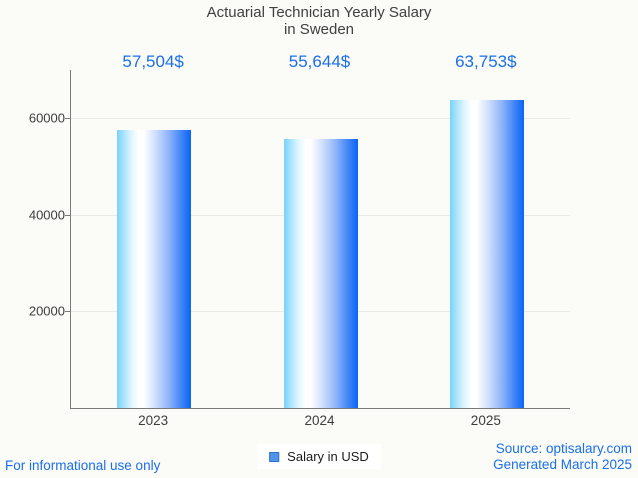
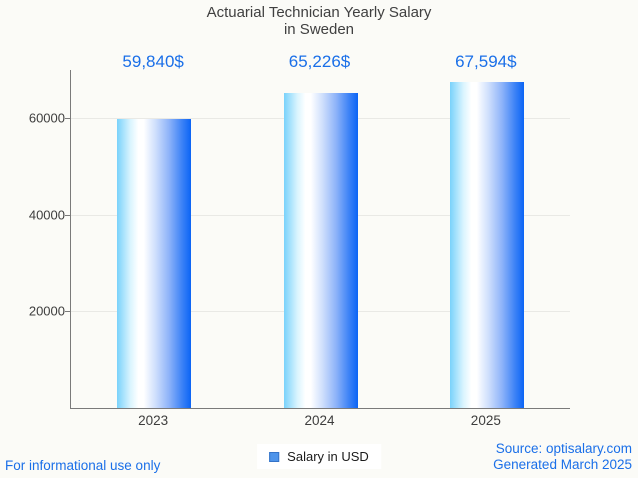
2023: 57,504 -> 59,840
2024: 55,644 -> 65,226
2025: 63,753 -> 67,594
